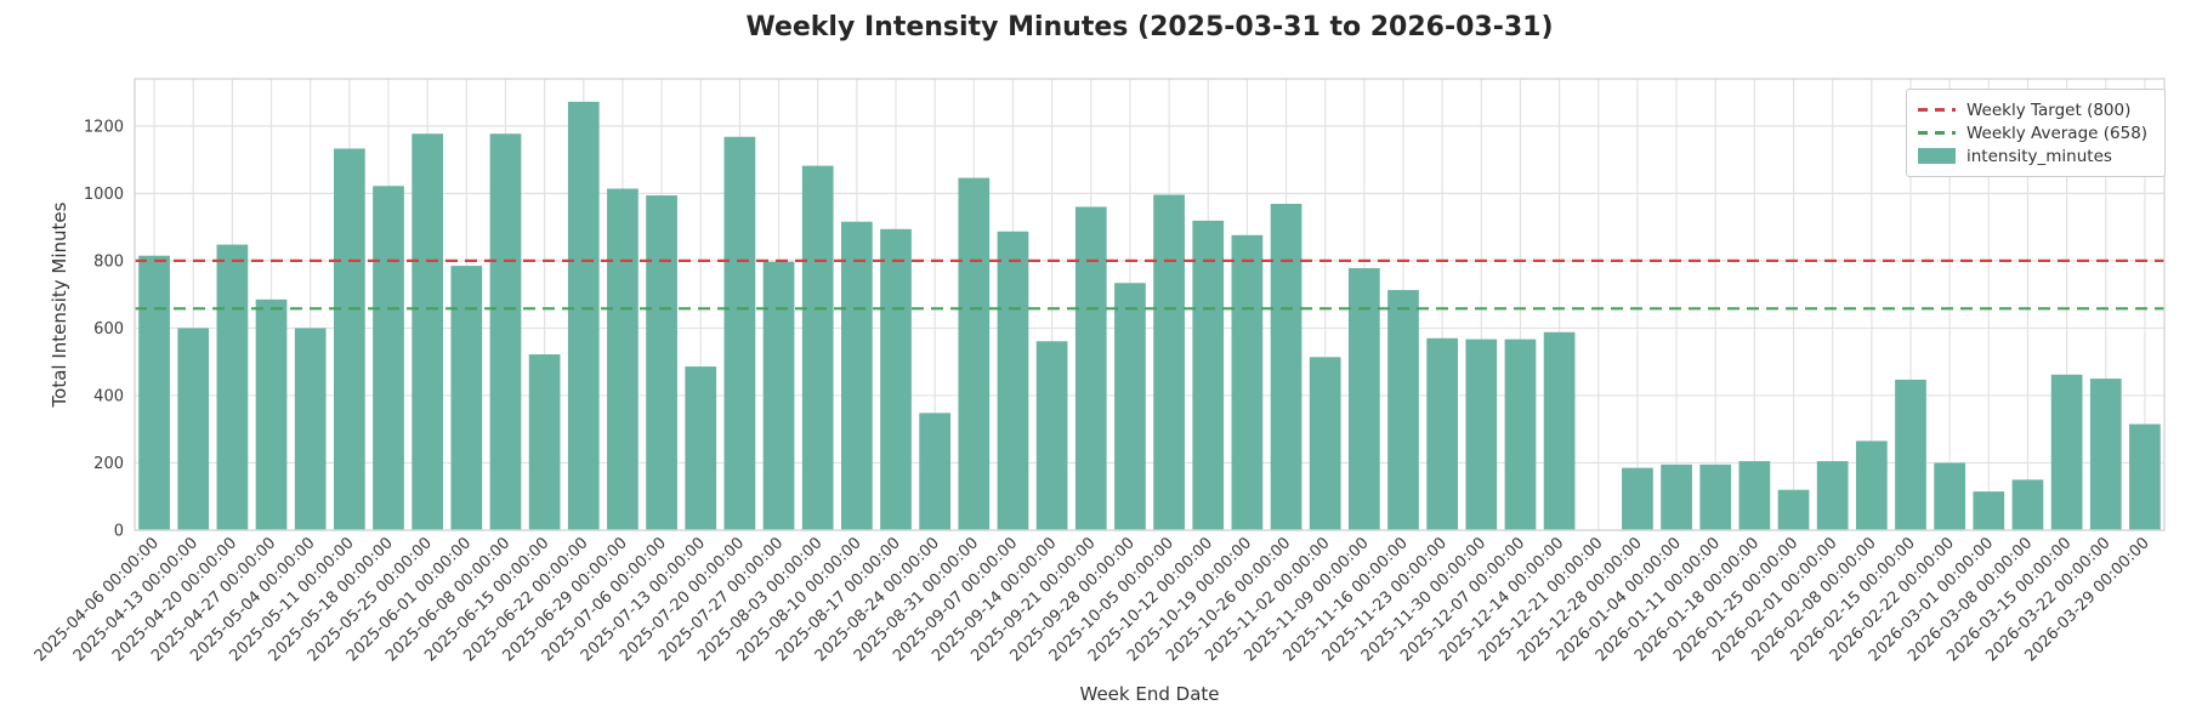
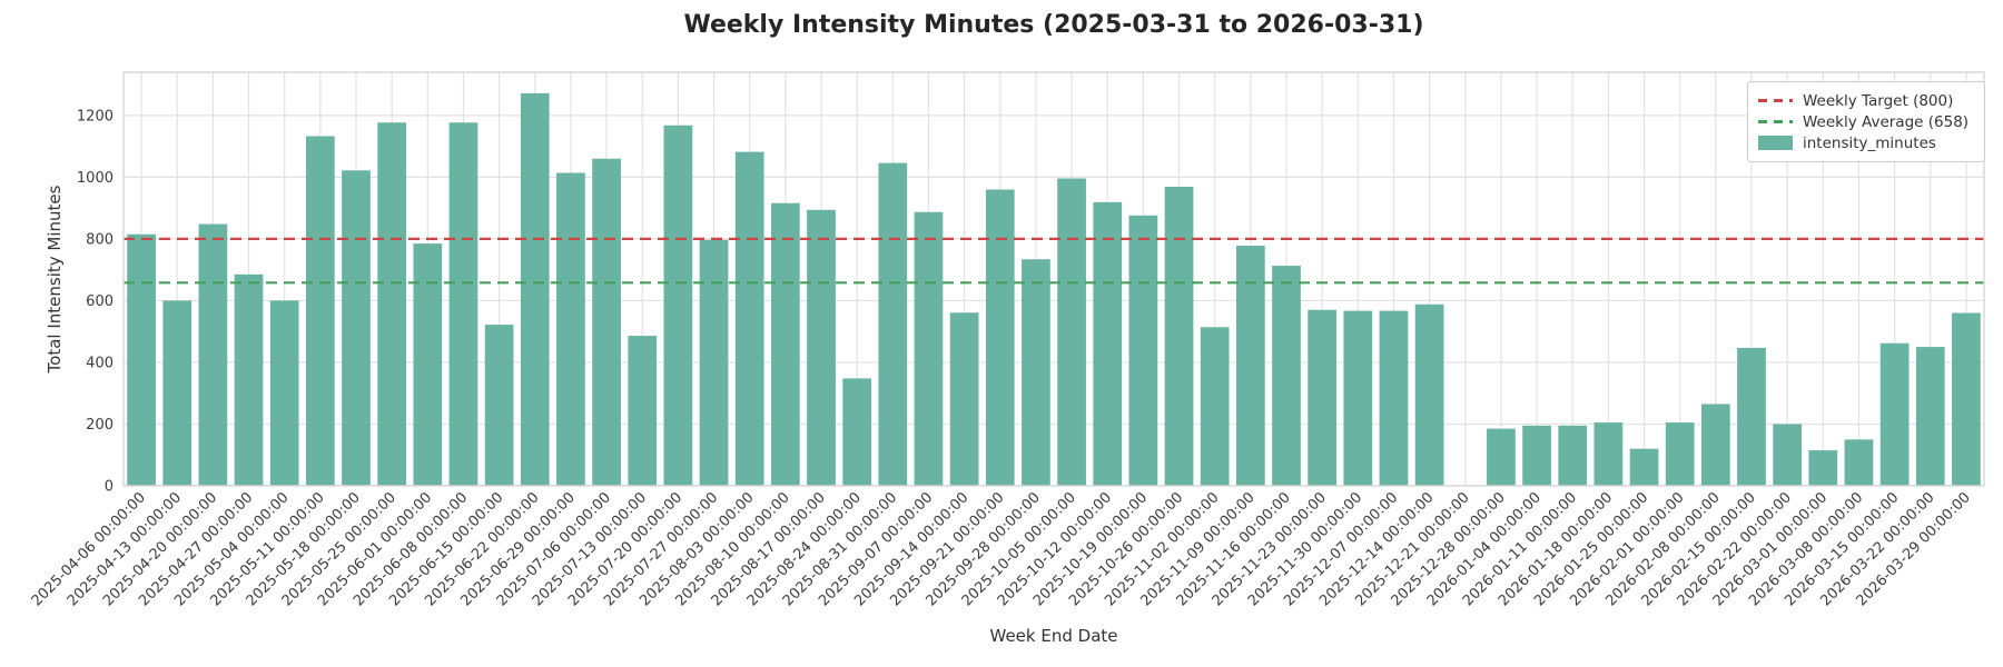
2025-07-06 00:00:00: 990 -> 1060
2026-03-29 00:00:00: 320 -> 560
